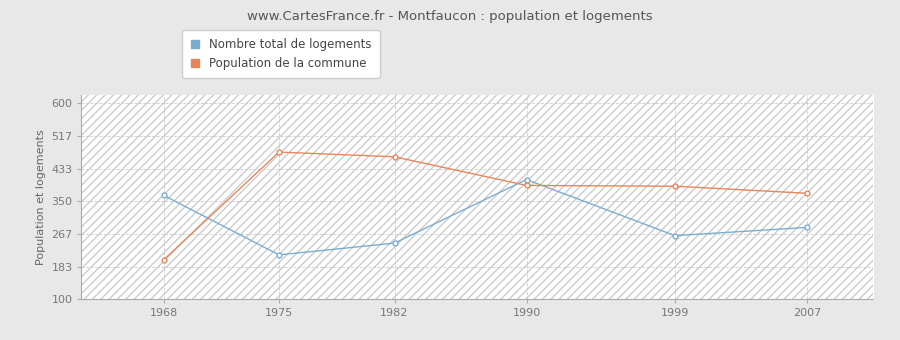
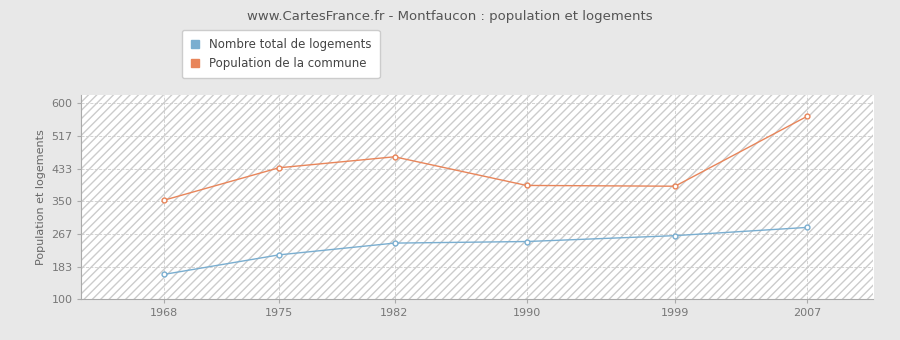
Nombre total de logements/1968: 365 -> 163
Population de la commune/1968: 200 -> 352
Population de la commune/1975: 475 -> 435
Nombre total de logements/1990: 405 -> 247
Population de la commune/2007: 370 -> 566
